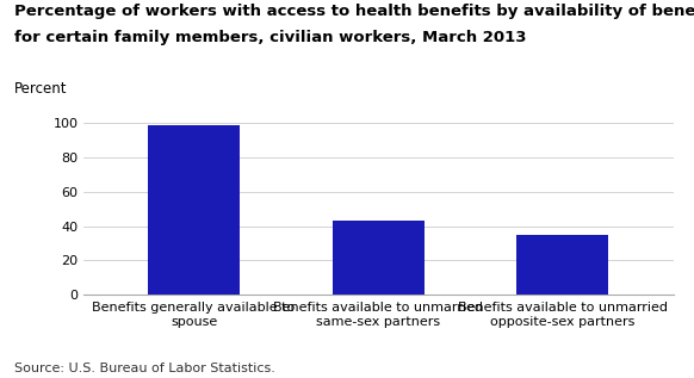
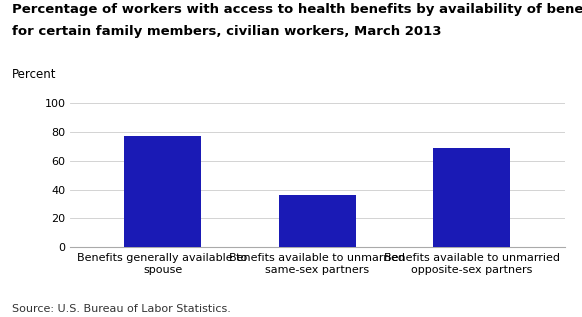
Benefits generally available to spouse: 99 -> 77
Benefits available to unmarried same-sex partners: 43 -> 36
Benefits available to unmarried opposite-sex partners: 35 -> 69
